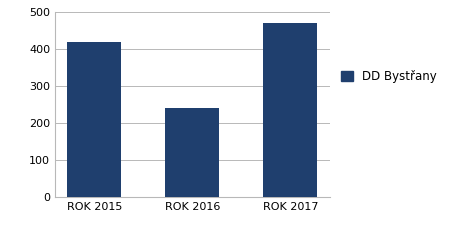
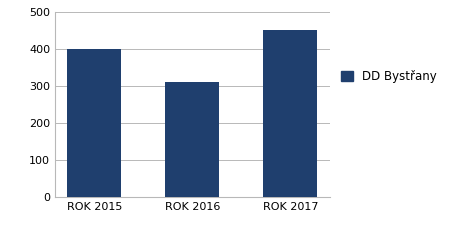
ROK 2015: 420 -> 400
ROK 2016: 240 -> 310
ROK 2017: 470 -> 450
